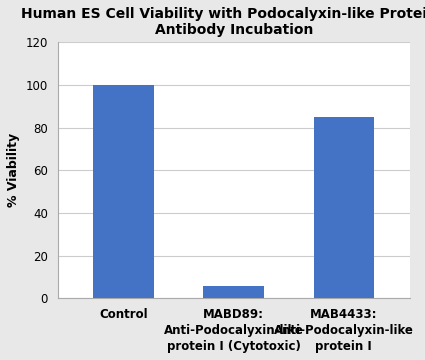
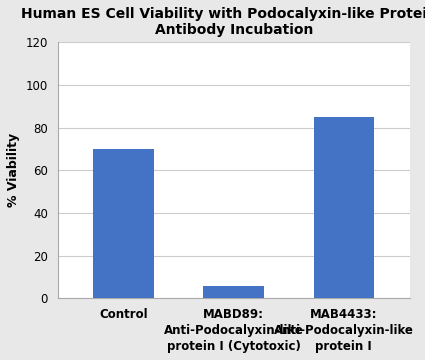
Control: 100 -> 70
